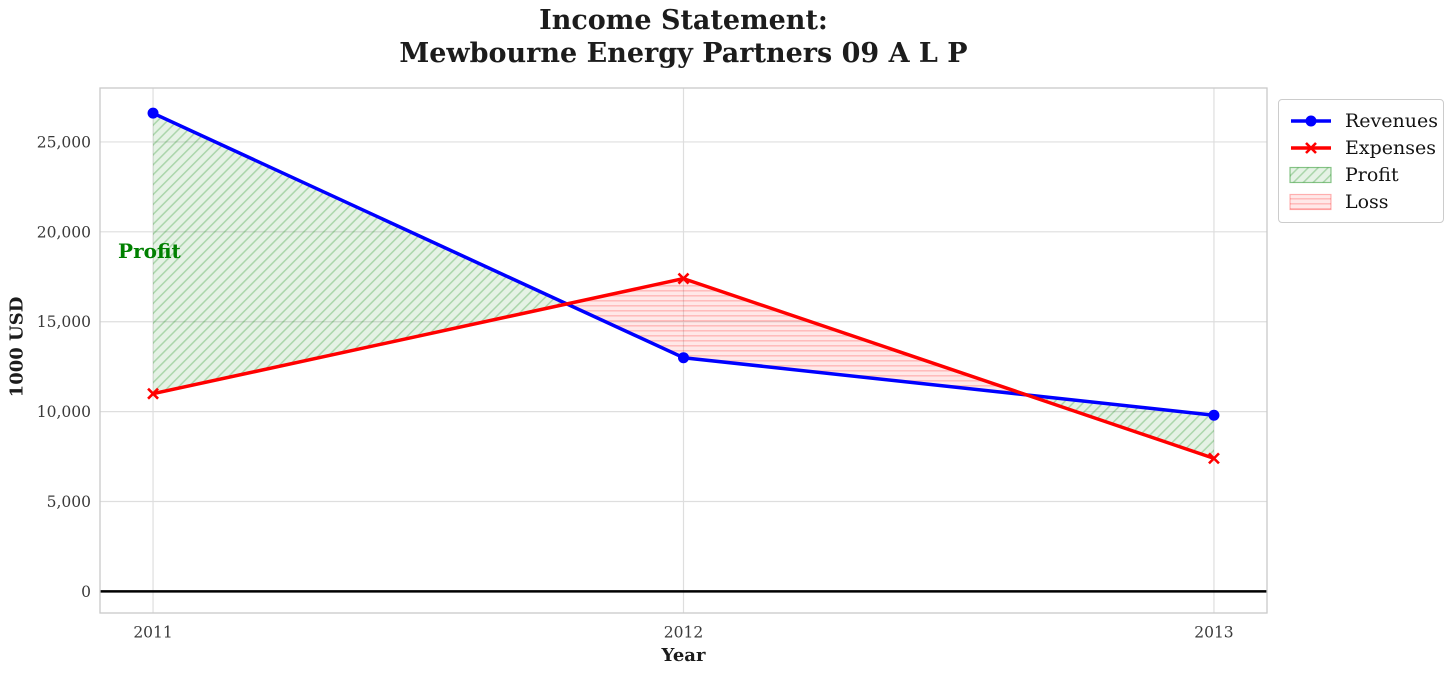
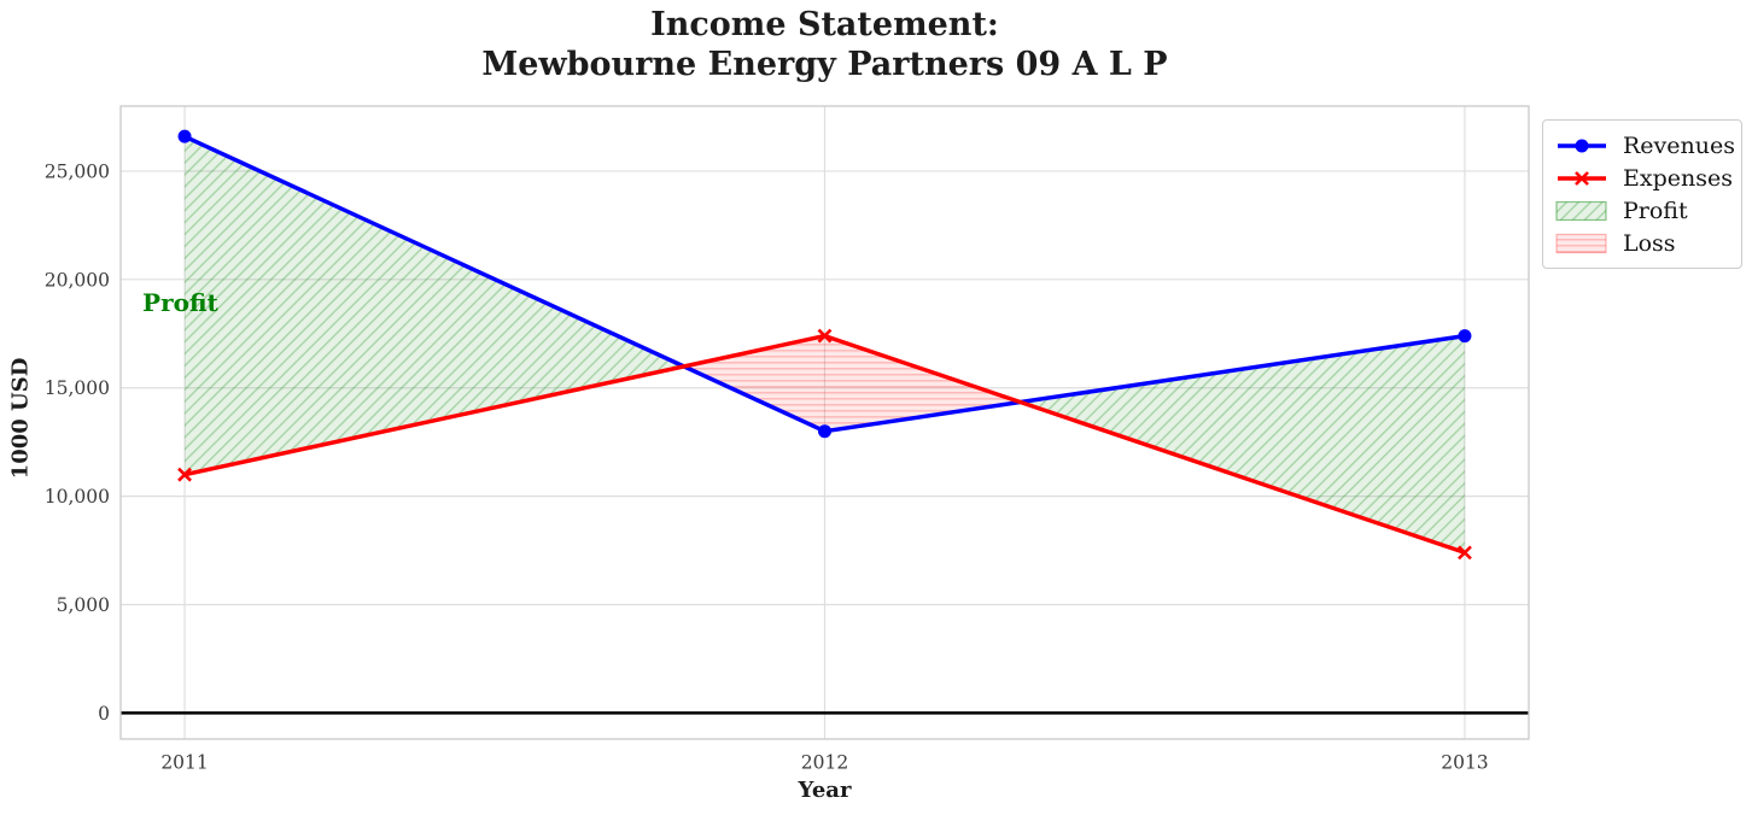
Revenues/2013: 9800 -> 17400
